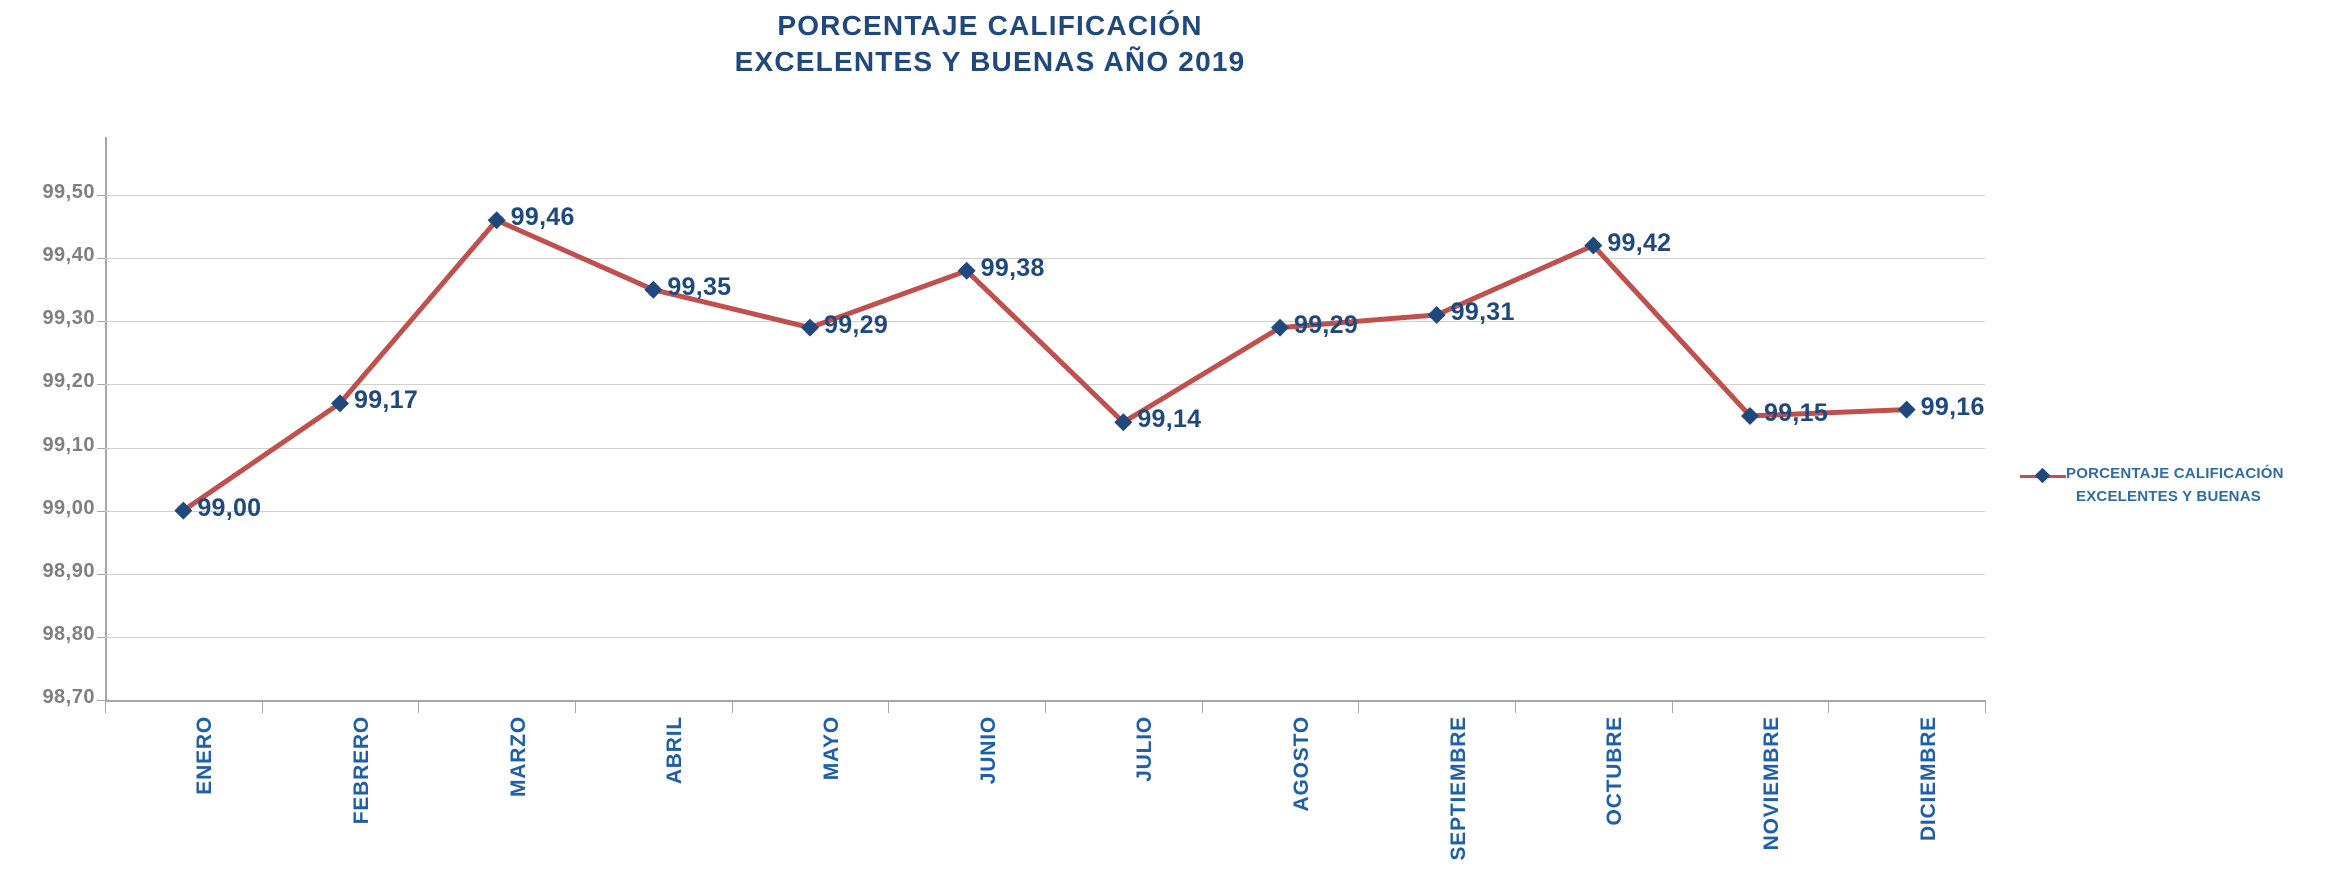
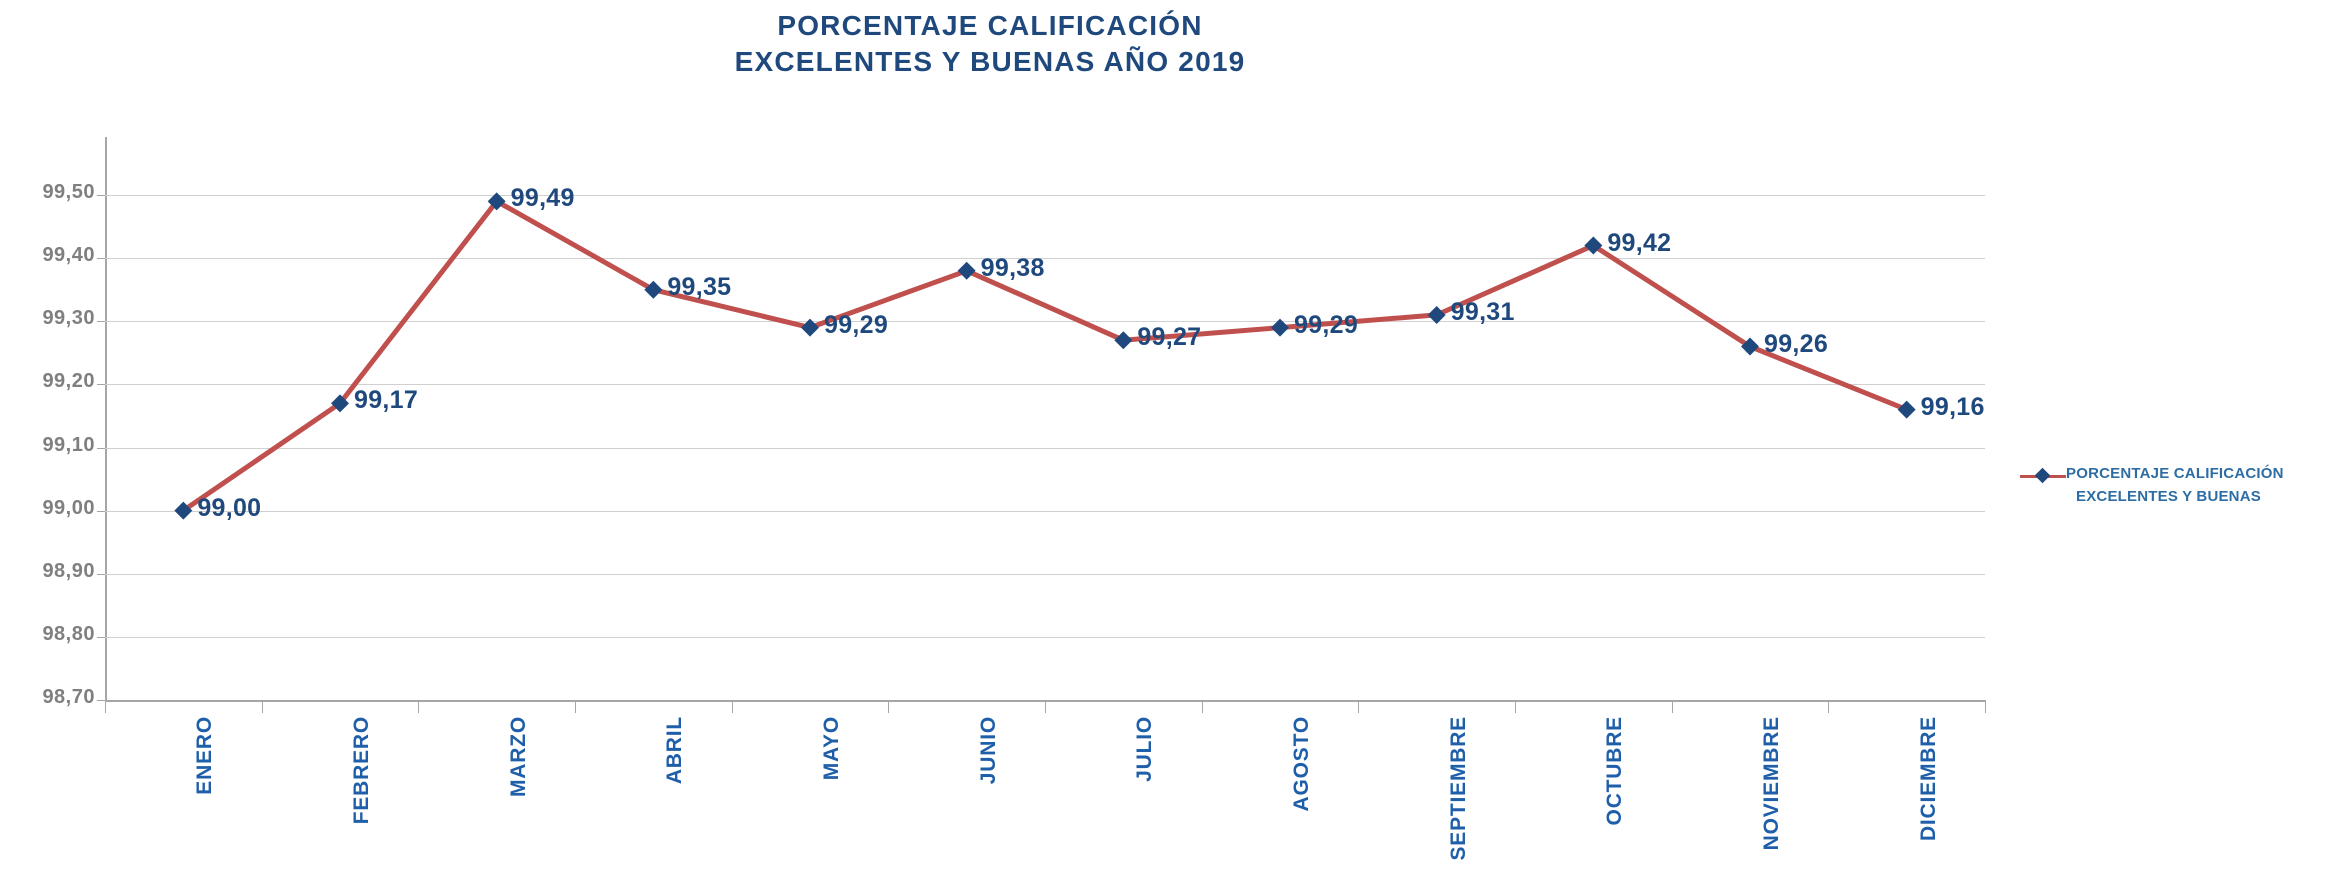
MARZO: 99,46 -> 99,49
JULIO: 99,14 -> 99,27
NOVIEMBRE: 99,15 -> 99,26
